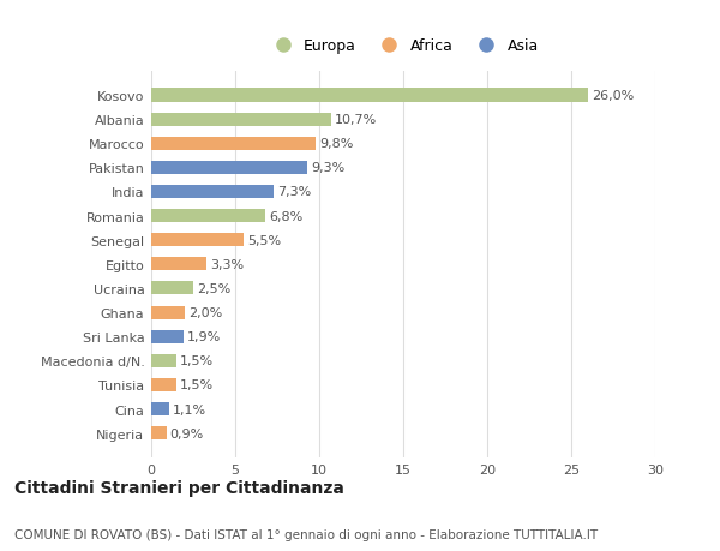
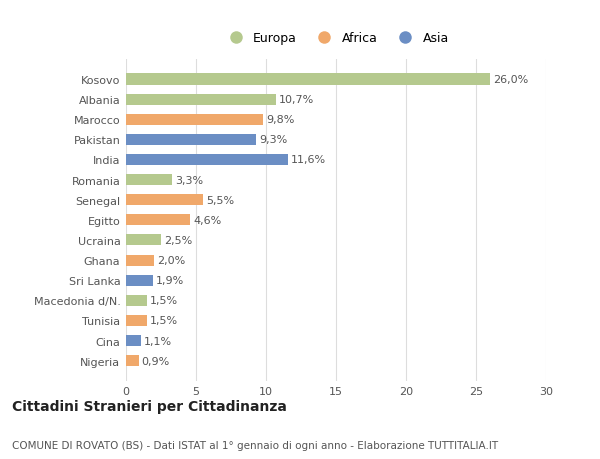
India: 7,3% -> 11,6%
Romania: 6,8% -> 3,3%
Egitto: 3,3% -> 4,6%
